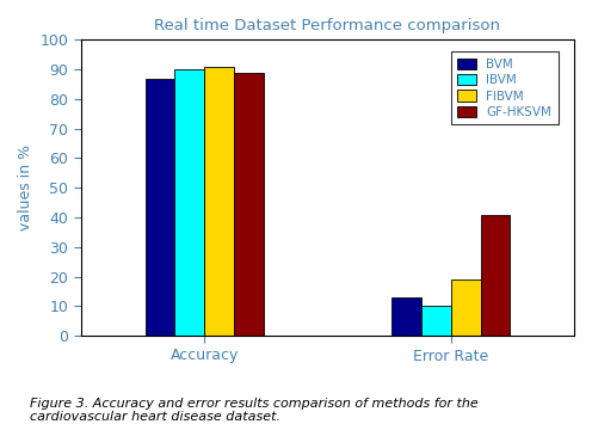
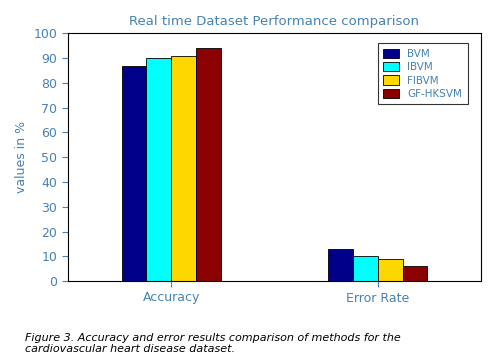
GF-HKSVM/Accuracy: 89 -> 94
FIBVM/Error Rate: 19 -> 9
GF-HKSVM/Error Rate: 41 -> 6
